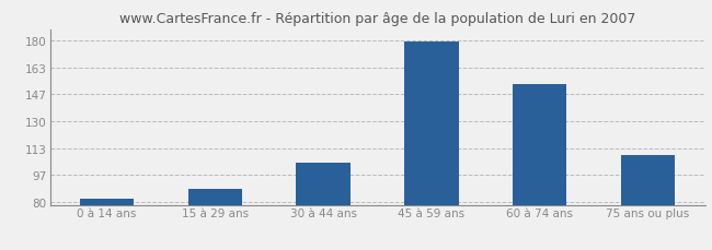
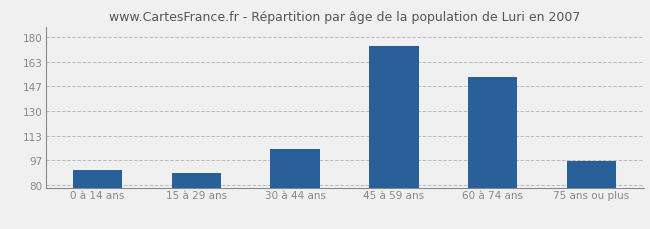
0 à 14 ans: 82 -> 90
45 à 59 ans: 179 -> 174
75 ans ou plus: 109 -> 96
